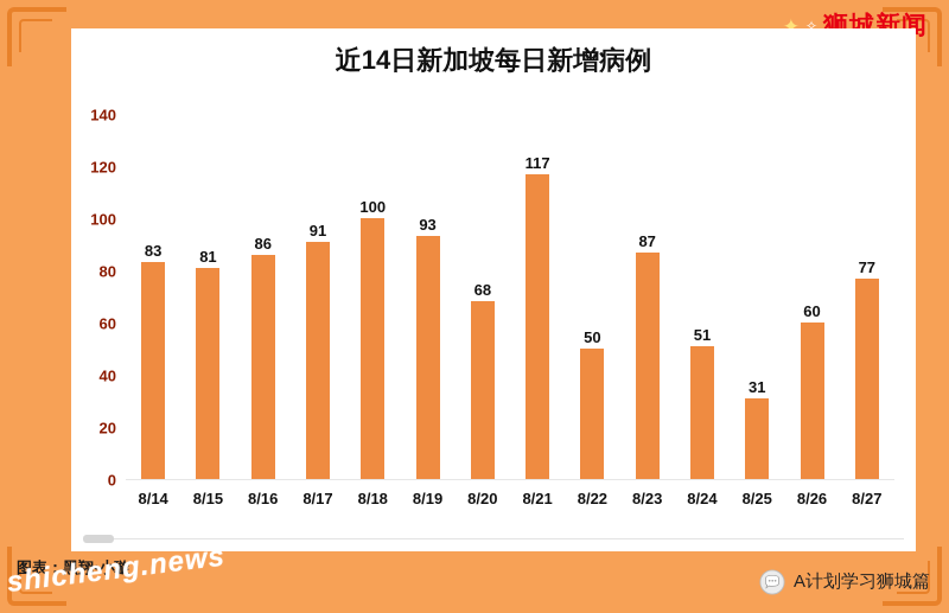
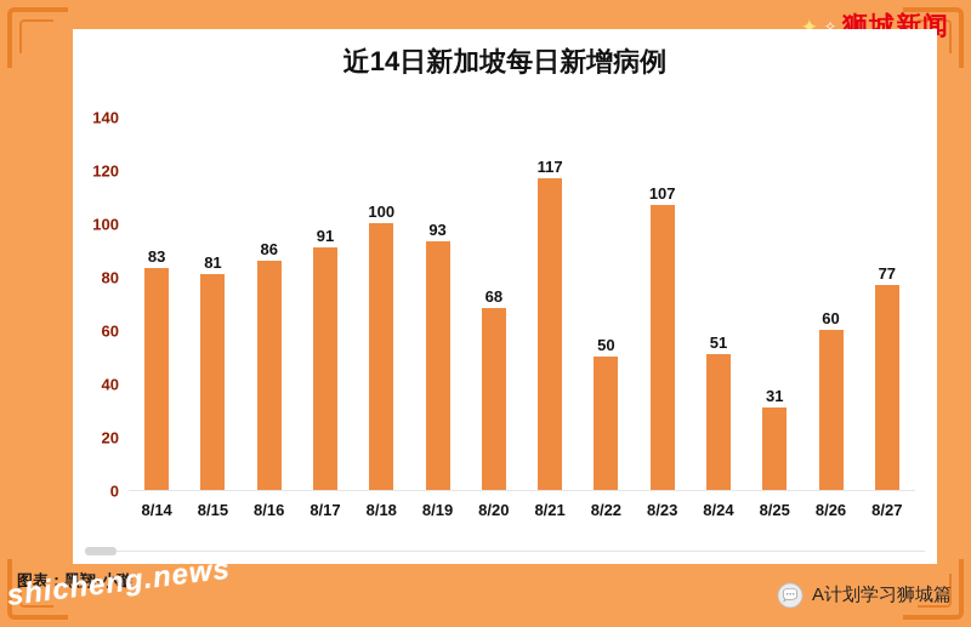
8/23: 87 -> 107
